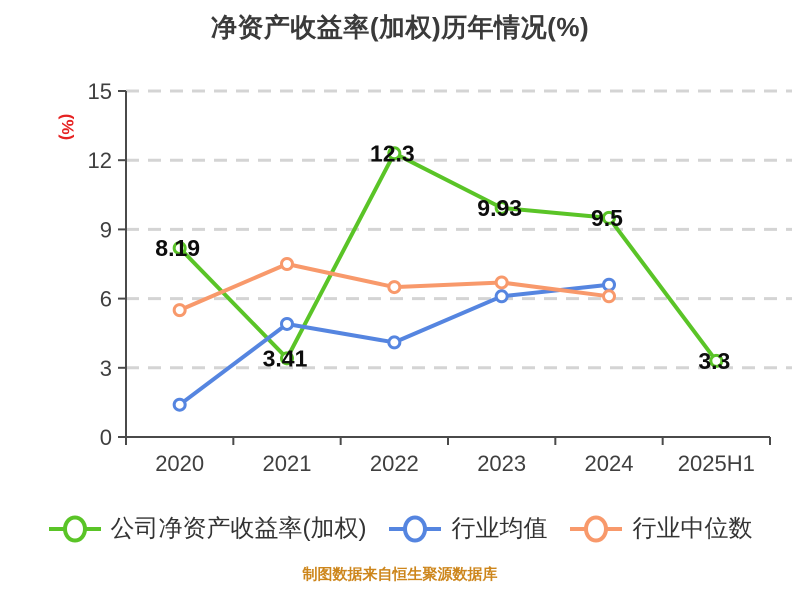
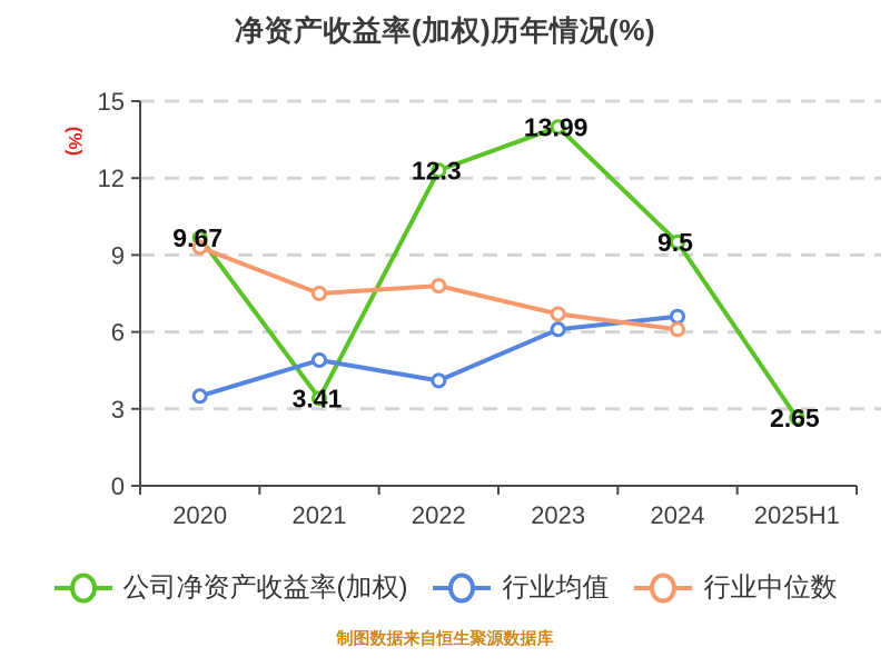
公司净资产收益率(加权)/2020: 8.19 -> 9.67
行业均值/2020: 1.4 -> 3.5
行业中位数/2020: 5.5 -> 9.3
行业中位数/2022: 6.5 -> 7.8
公司净资产收益率(加权)/2023: 9.93 -> 13.99
公司净资产收益率(加权)/2025H1: 3.3 -> 2.65
